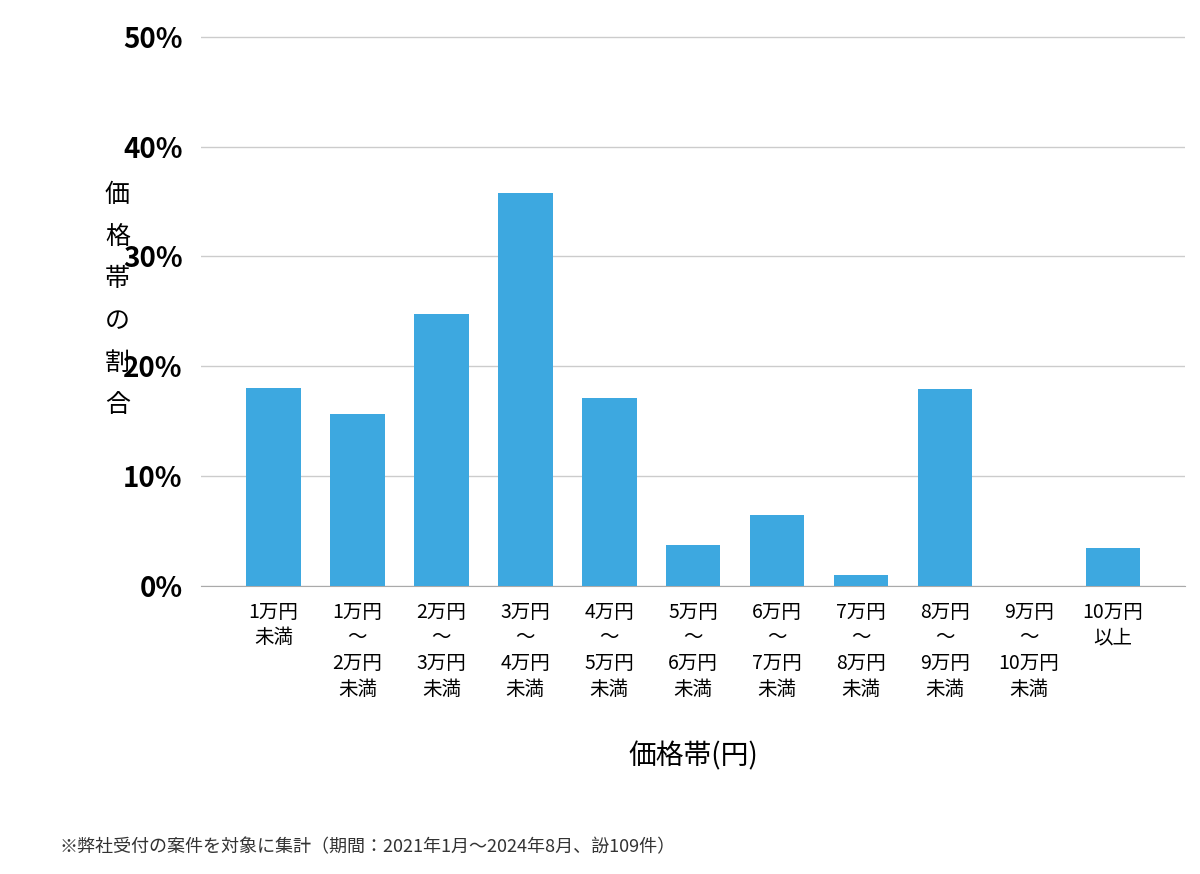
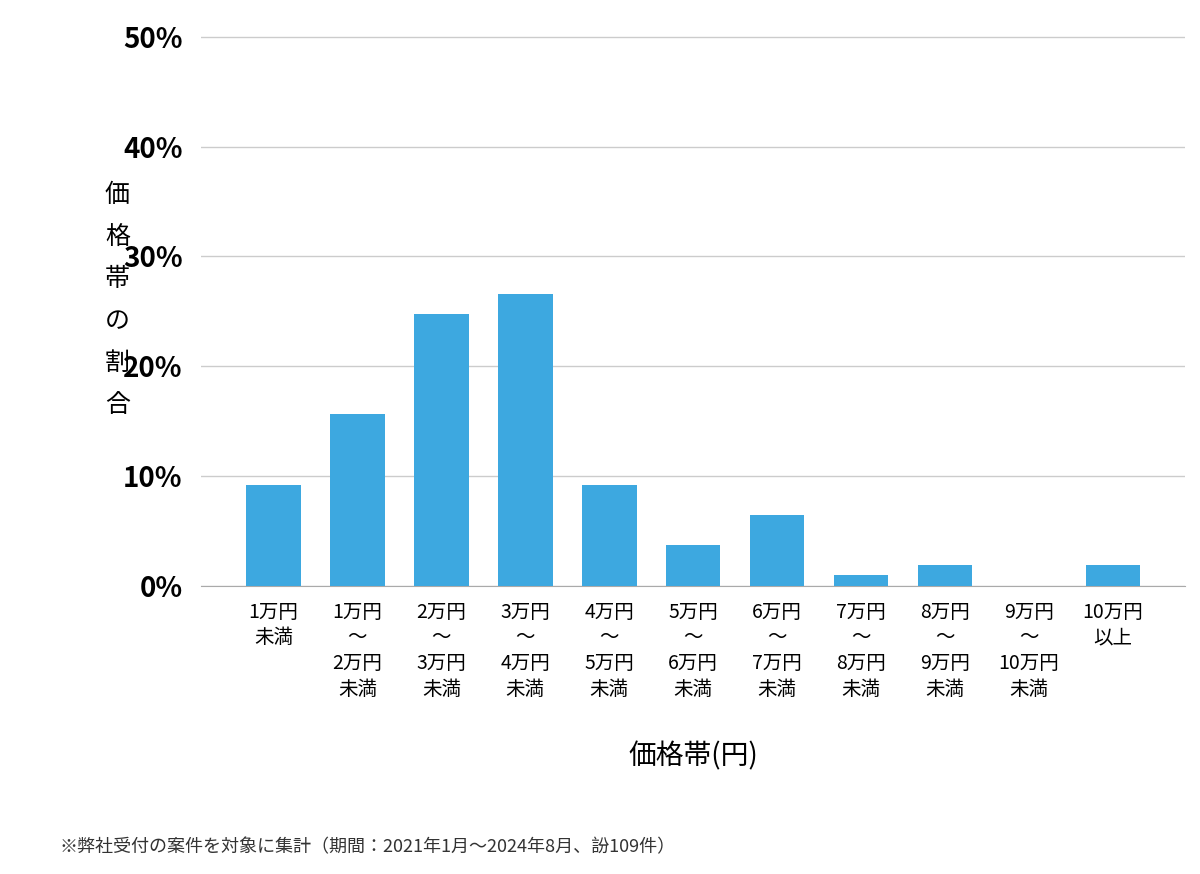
1万円 未満: 18.0% -> 9.2%
3万円 ～ 4万円 未満: 35.8% -> 26.6%
4万円 ～ 5万円 未満: 17.1% -> 9.2%
8万円 ～ 9万円 未満: 17.9% -> 1.8%
10万円 以上: 3.4% -> 1.8%
